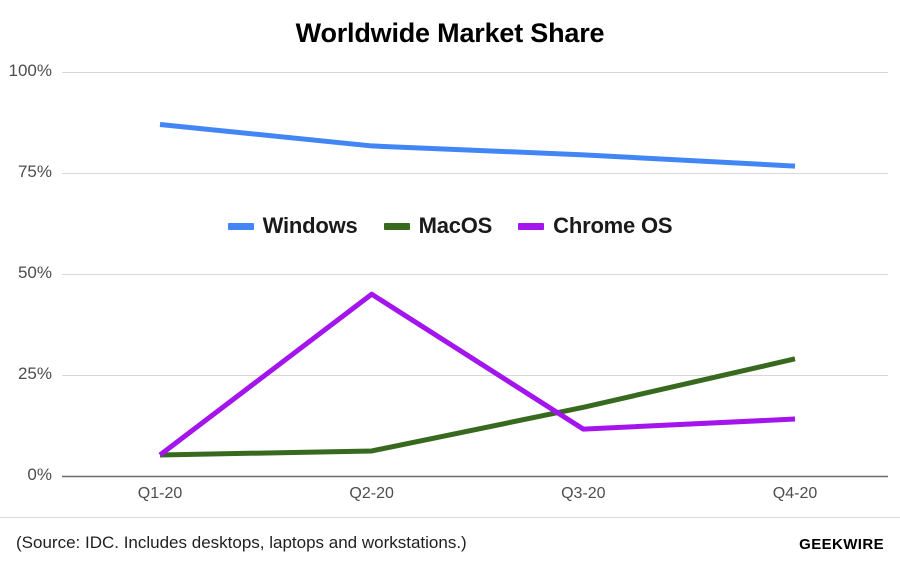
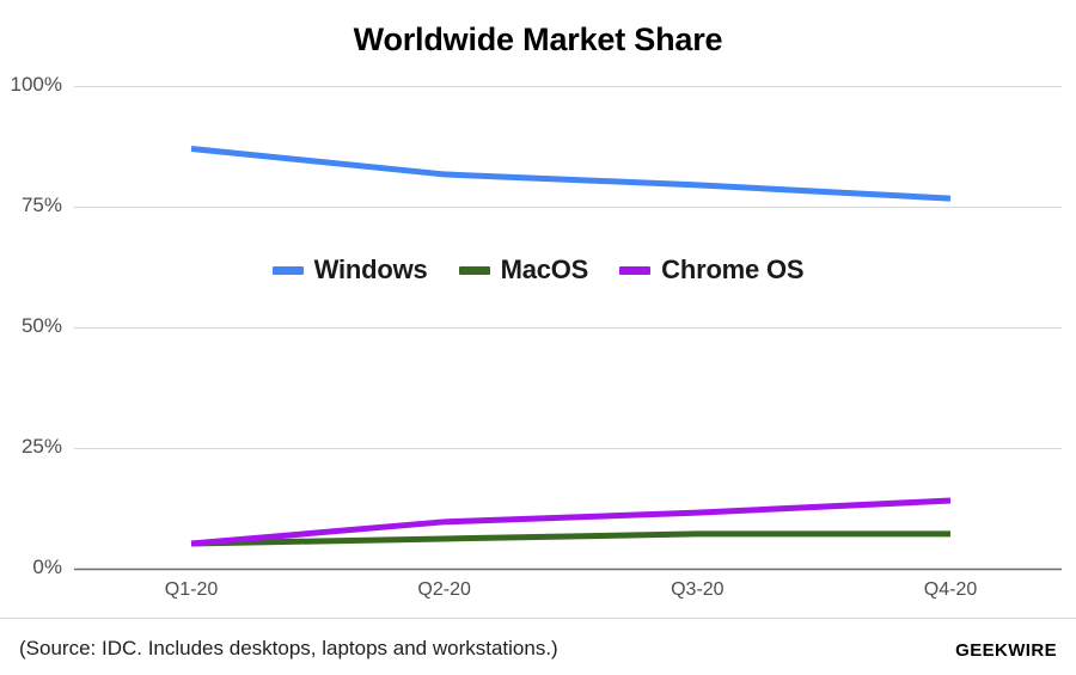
Chrome OS/Q2-20: 45% -> 10%
MacOS/Q3-20: 17% -> 7%
MacOS/Q4-20: 29% -> 7%
